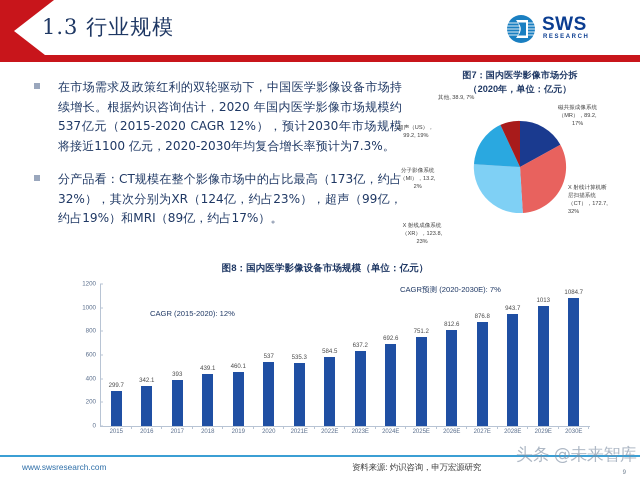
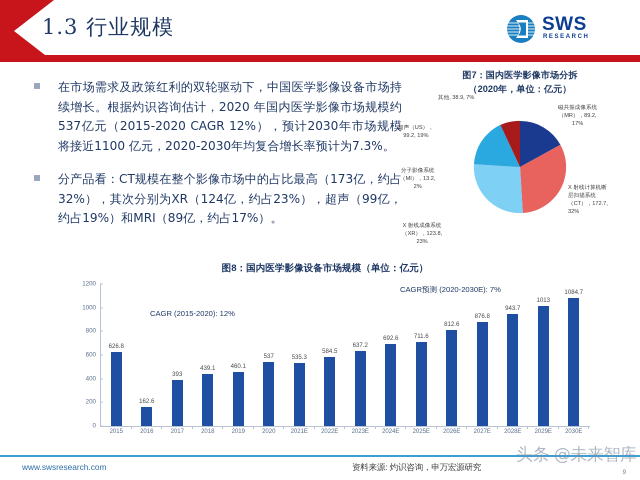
图8：国内医学影像设备市场规模（单位：亿元）/2015: 299.7 -> 626.8
图8：国内医学影像设备市场规模（单位：亿元）/2016: 342.1 -> 162.6
图8：国内医学影像设备市场规模（单位：亿元）/2025E: 751.2 -> 711.6
